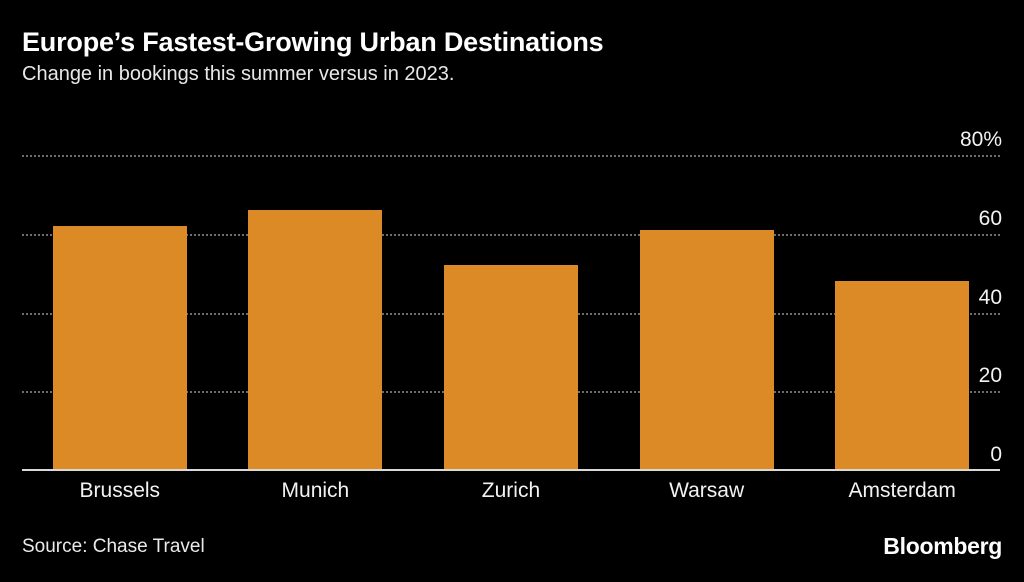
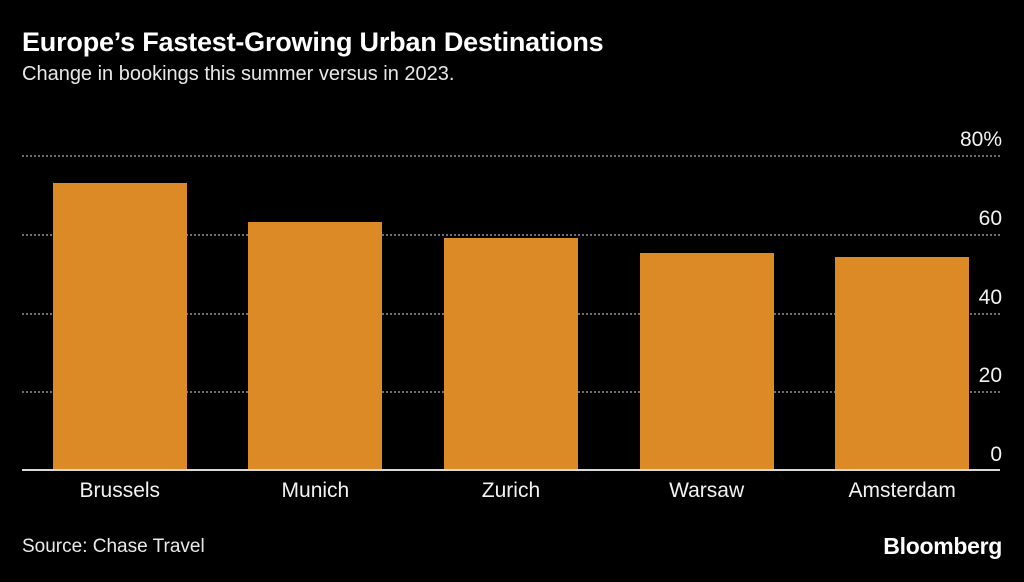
Brussels: 62% -> 73%
Munich: 66% -> 63%
Zurich: 52% -> 59%
Warsaw: 61% -> 55%
Amsterdam: 48% -> 54%
